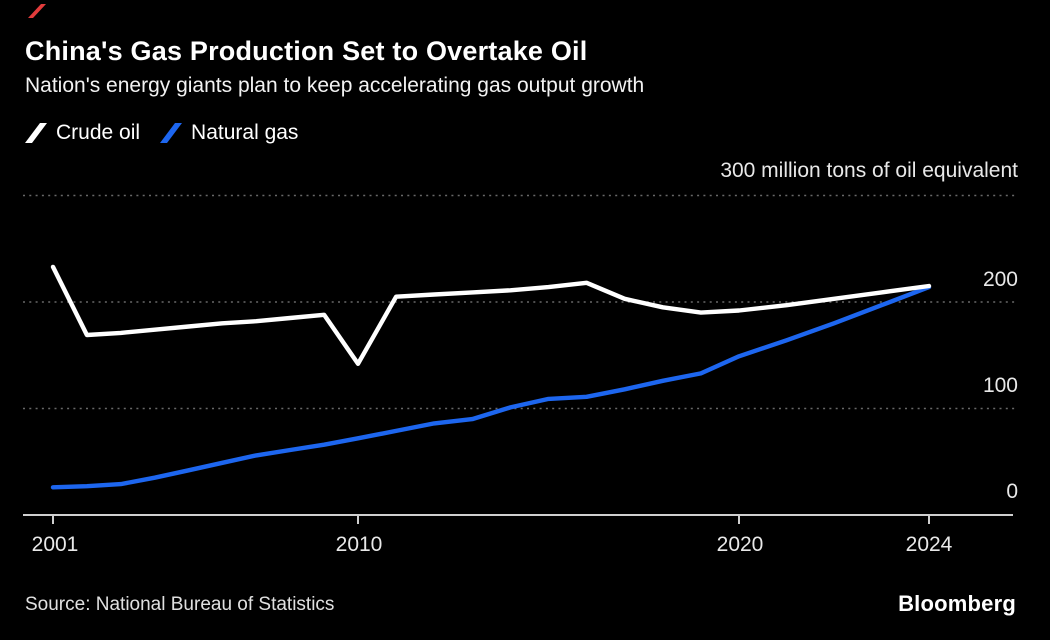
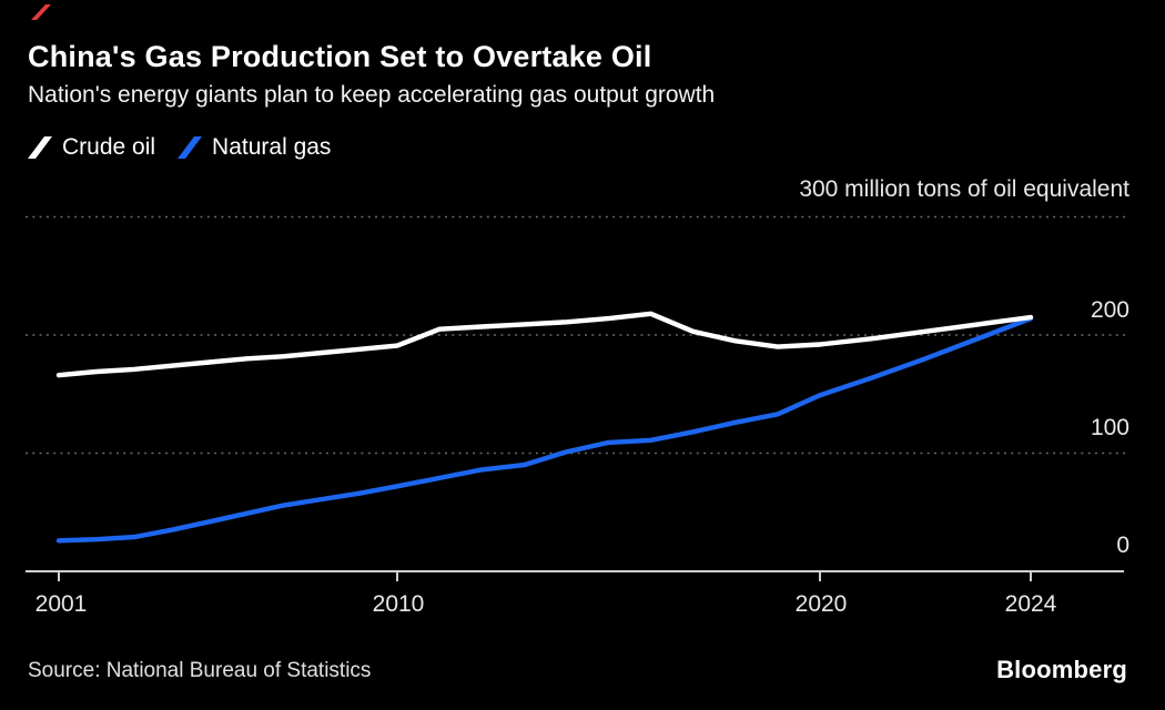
Crude oil/2001: 233 -> 166
Crude oil/2010: 142 -> 191
